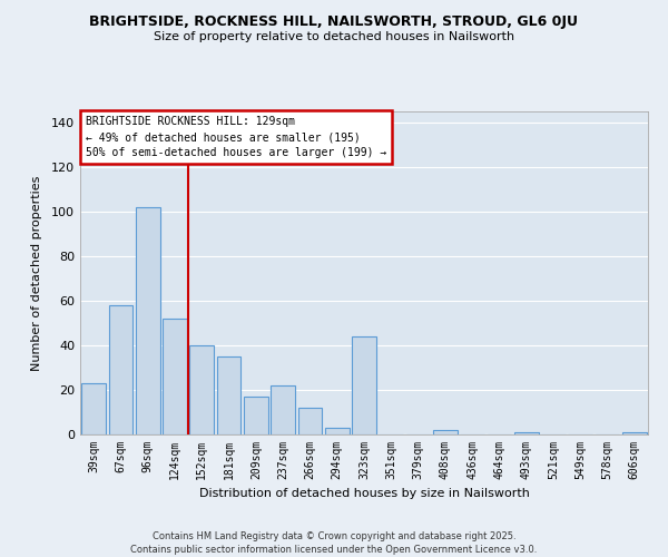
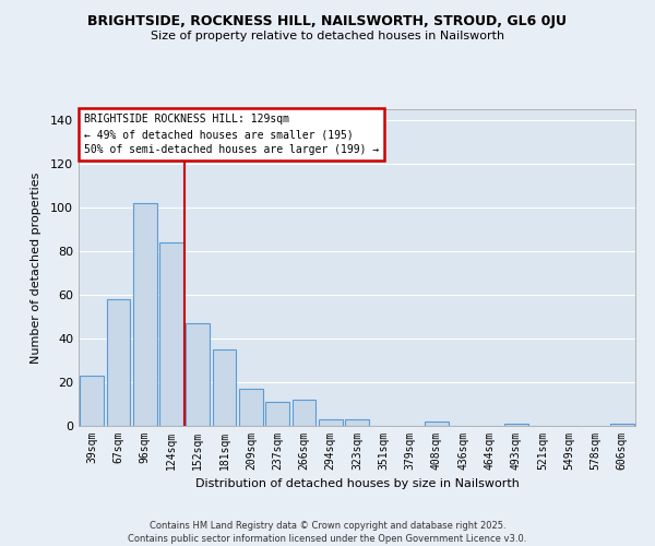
124sqm: 52 -> 84
152sqm: 40 -> 47
237sqm: 22 -> 11
323sqm: 44 -> 3
